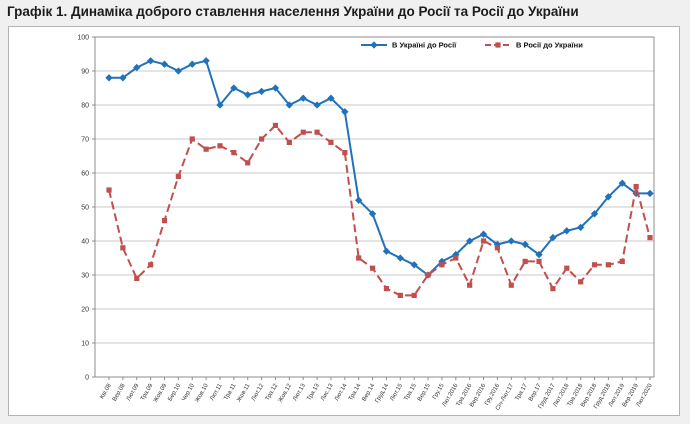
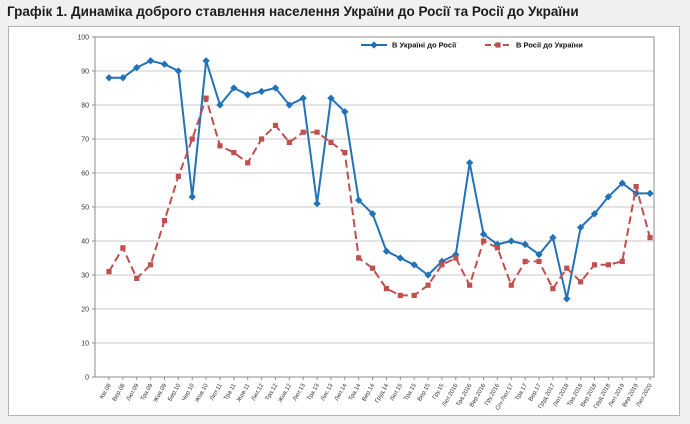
В Росії до України/Кві.08: 55 -> 31
В Україні до Росії/Чер.10: 92 -> 53
В Росії до України/Жов.10: 67 -> 82
В Україні до Росії/Тра.13: 80 -> 51
В Росії до України/Вер.15: 30 -> 27
В Україні до Росії/Тра.2016: 40 -> 63
В Україні до Росії/Лют.2018: 43 -> 23
